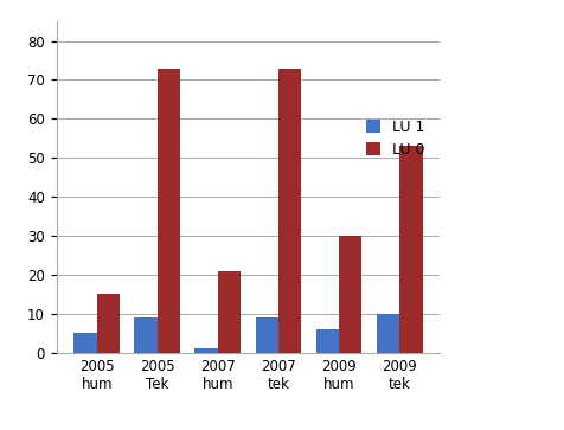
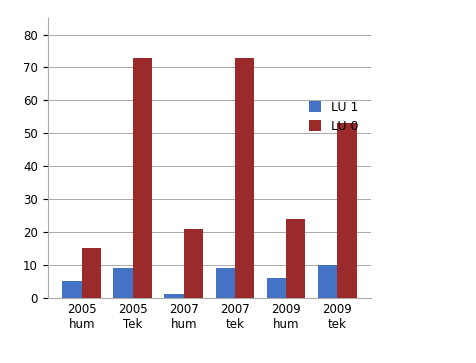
LU 0/2009 hum: 30 -> 24
